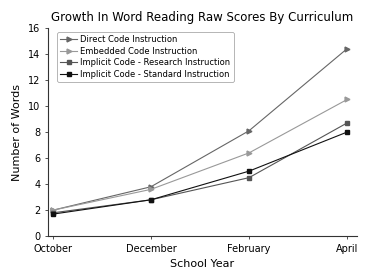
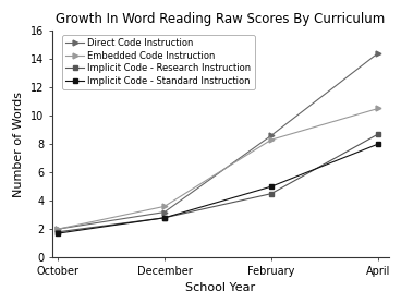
Direct Code Instruction/December: 3.8 -> 3.2
Direct Code Instruction/February: 8.1 -> 8.6
Embedded Code Instruction/February: 6.4 -> 8.3
